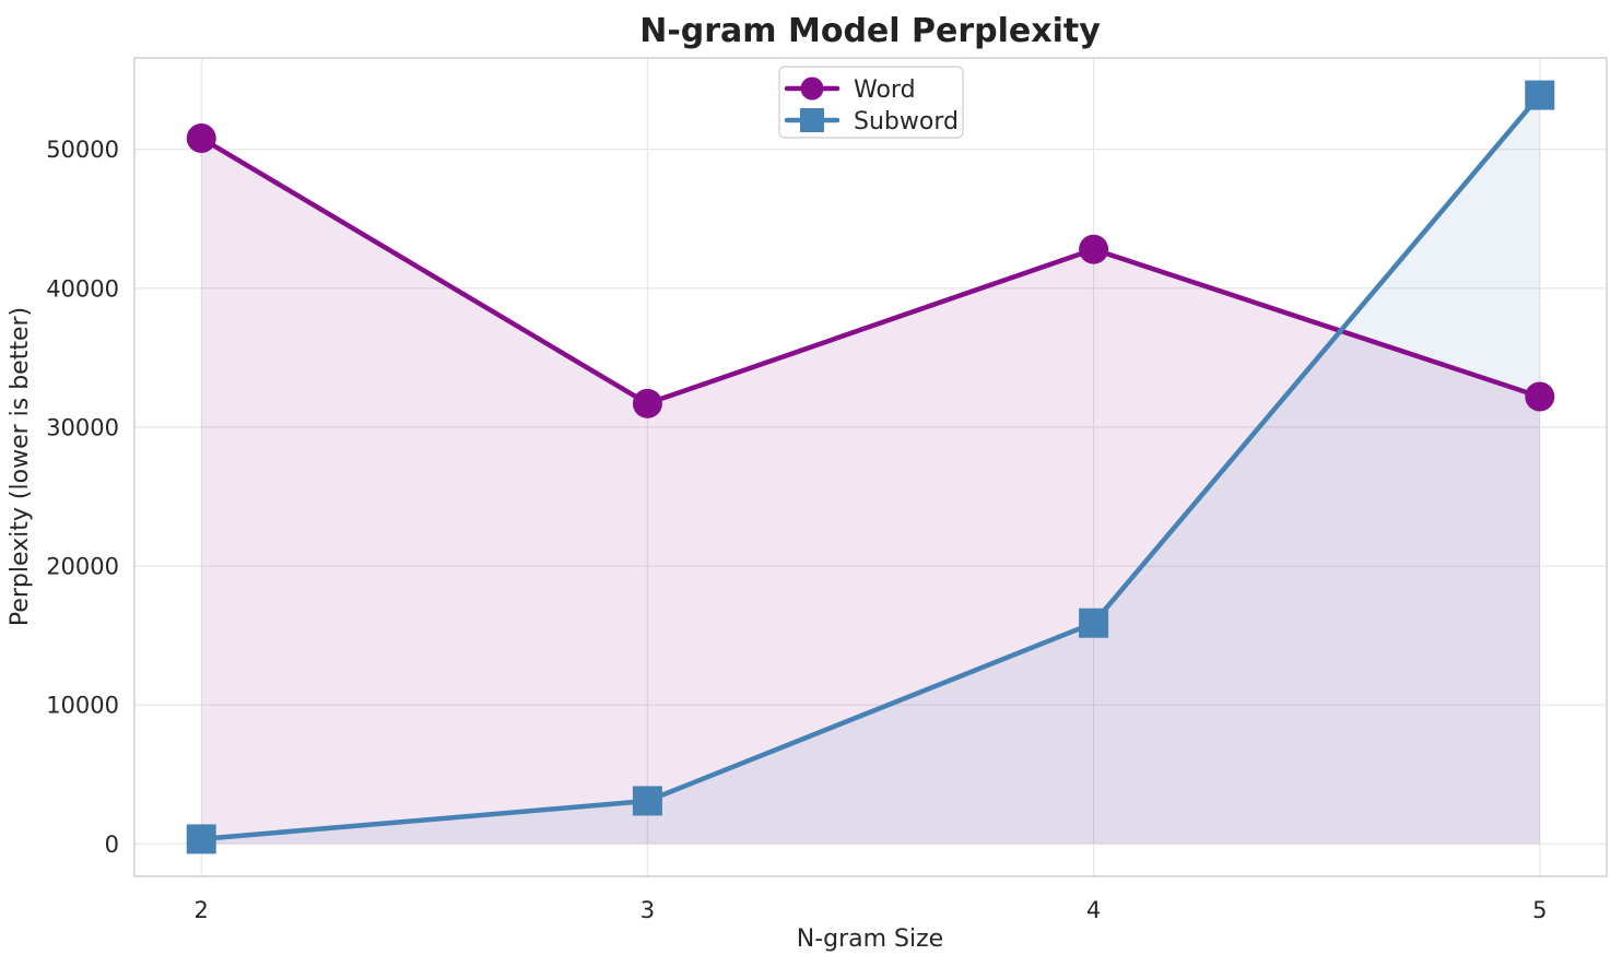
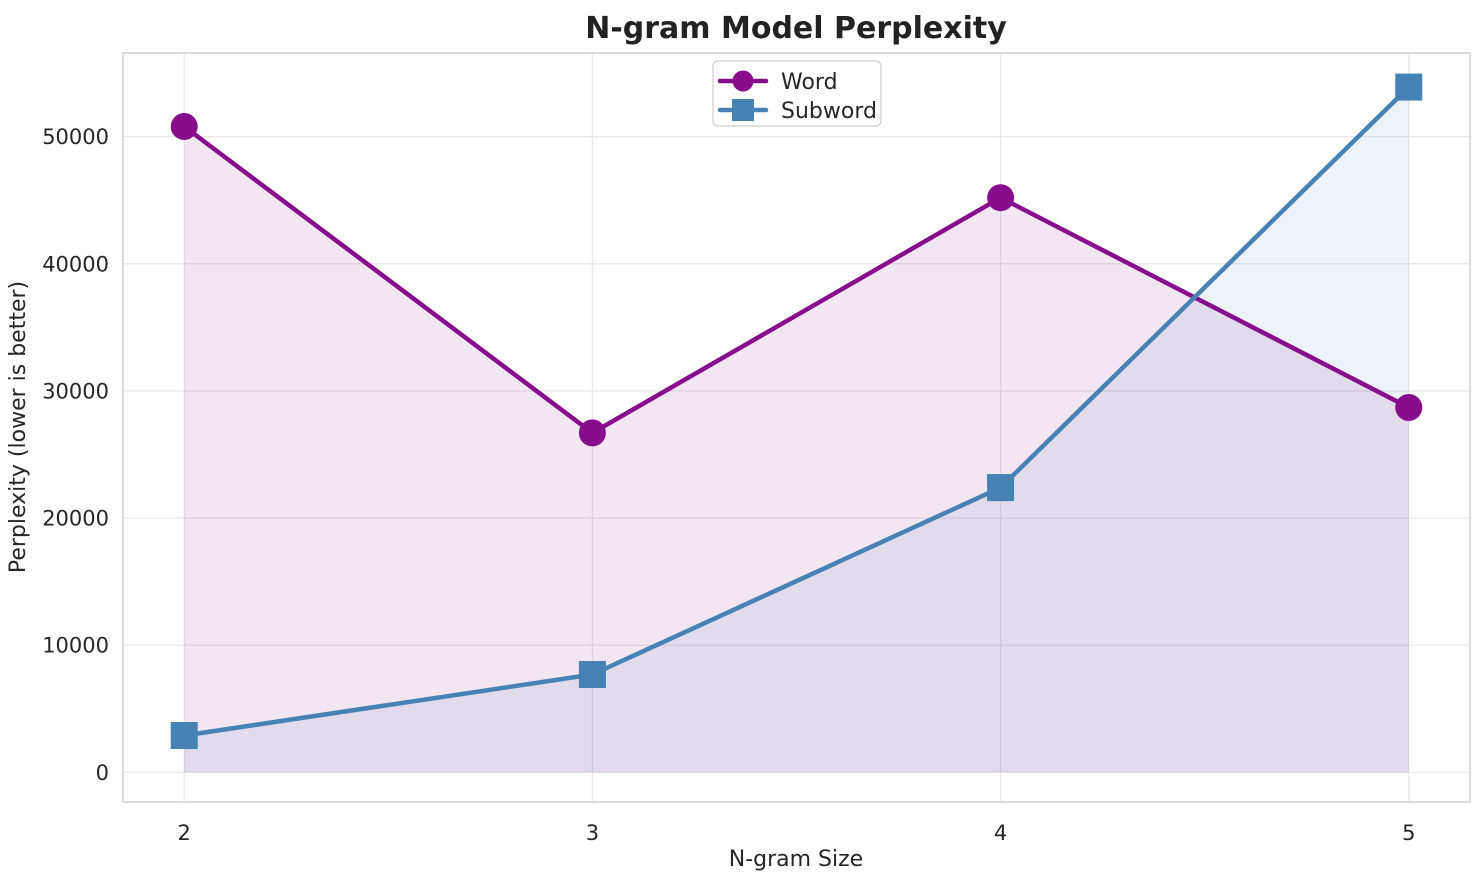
Subword/2: 400 -> 2900
Word/3: 31700 -> 26700
Subword/3: 3100 -> 7700
Word/4: 42800 -> 45200
Subword/4: 15900 -> 22400
Word/5: 32200 -> 28700
